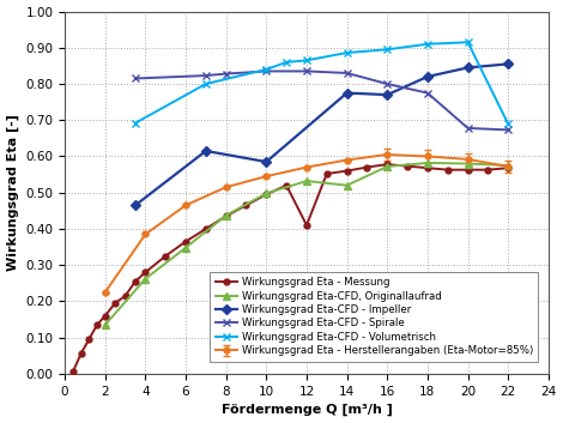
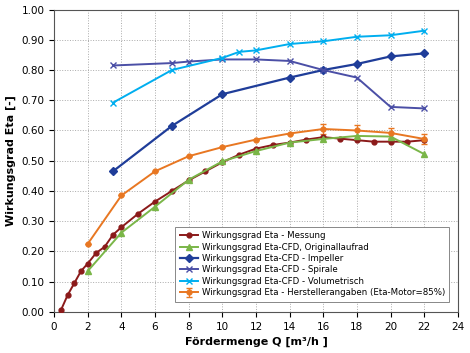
Wirkungsgrad Eta-CFD - Impeller/10: 0.585 -> 0.720
Wirkungsgrad Eta - Messung/12: 0.410 -> 0.540
Wirkungsgrad Eta-CFD, Originallaufrad/14: 0.520 -> 0.560
Wirkungsgrad Eta-CFD - Impeller/16: 0.770 -> 0.800
Wirkungsgrad Eta-CFD, Originallaufrad/22: 0.575 -> 0.522
Wirkungsgrad Eta-CFD - Volumetrisch/22: 0.690 -> 0.930
